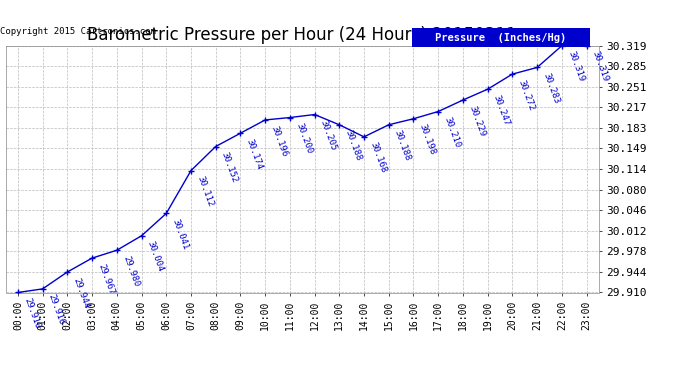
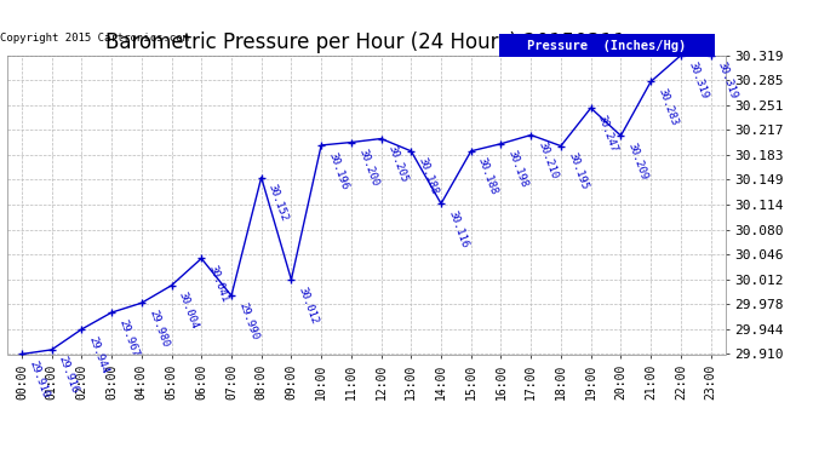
07:00: 30.112 -> 29.990
09:00: 30.174 -> 30.012
14:00: 30.168 -> 30.116
18:00: 30.229 -> 30.195
20:00: 30.272 -> 30.209
